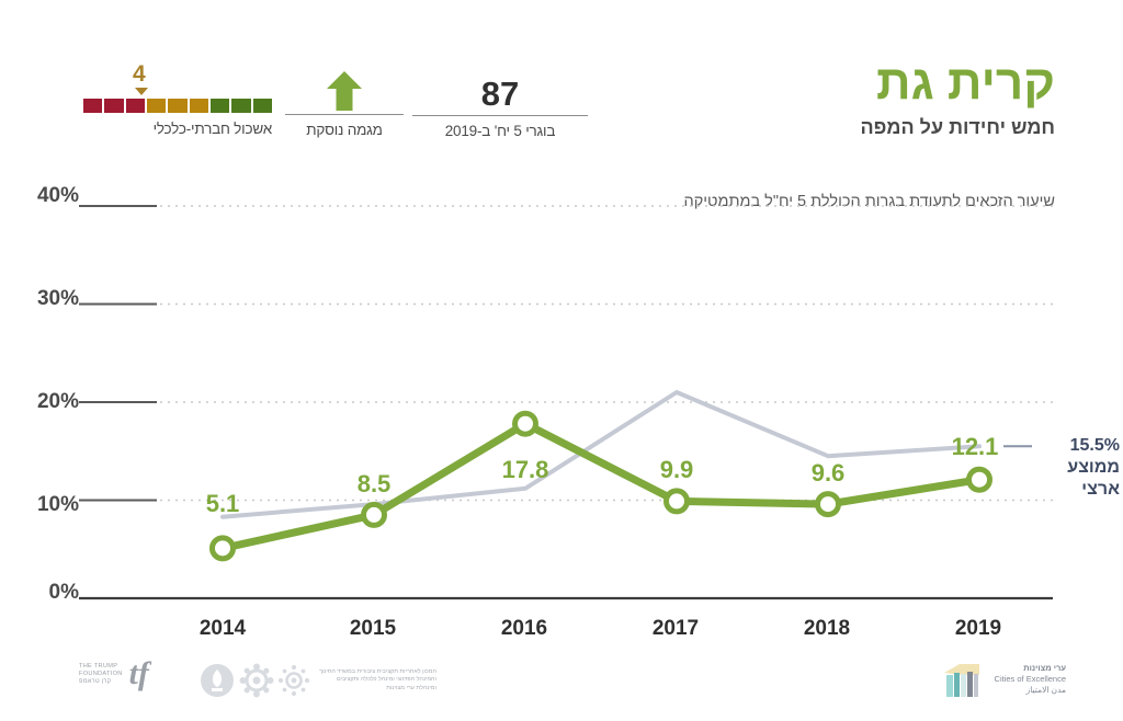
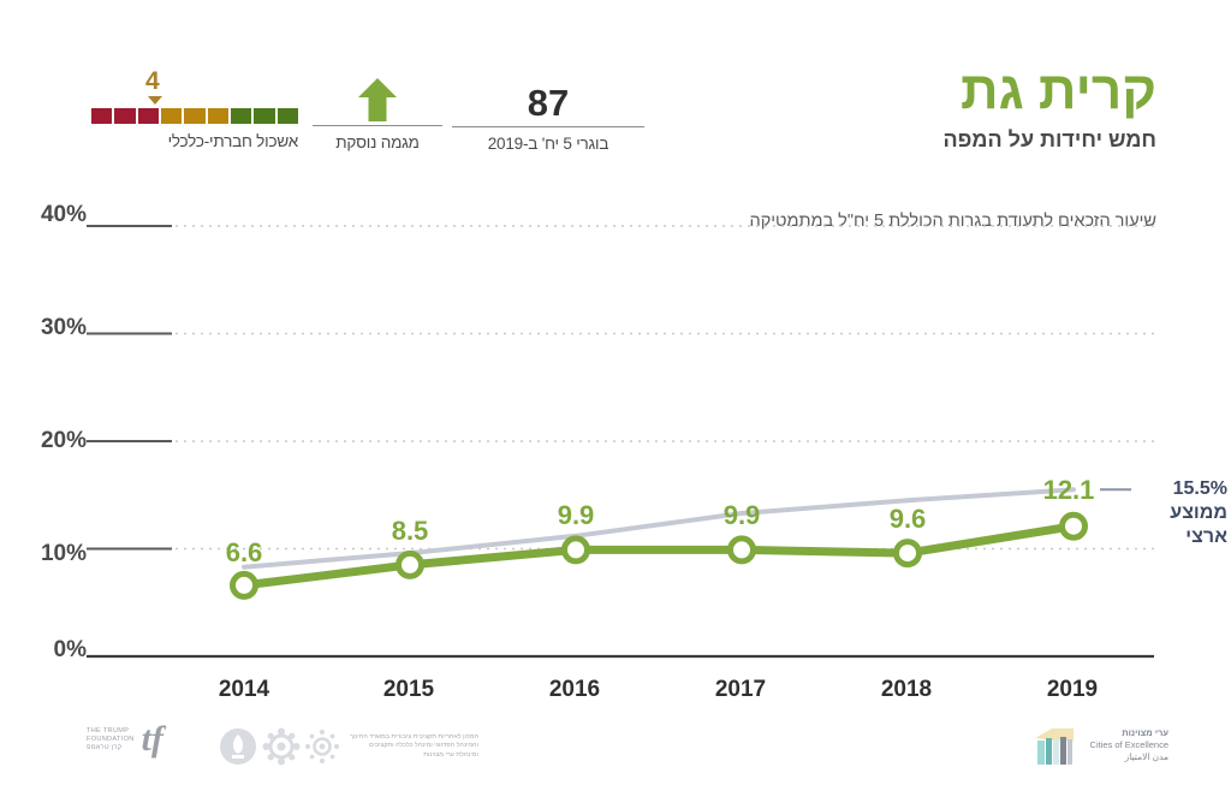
קרית גת/2014: 5.1 -> 6.6
קרית גת/2016: 17.8 -> 9.9
ממוצע ארצי/2017: 21% -> 13%
